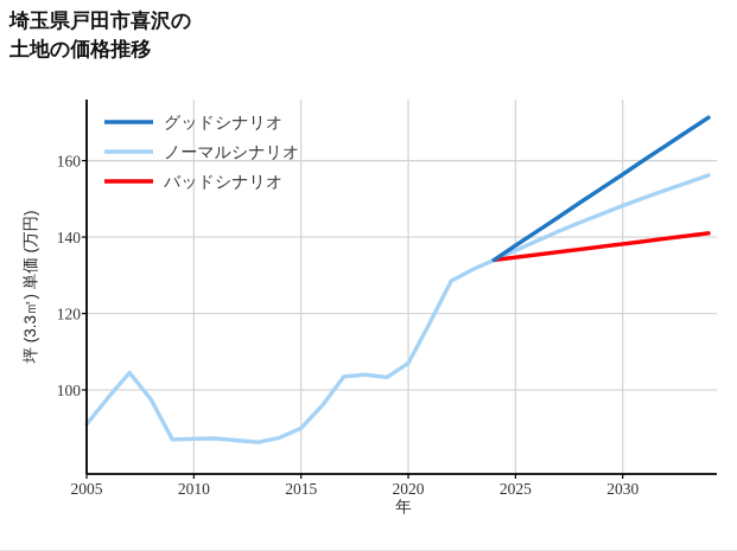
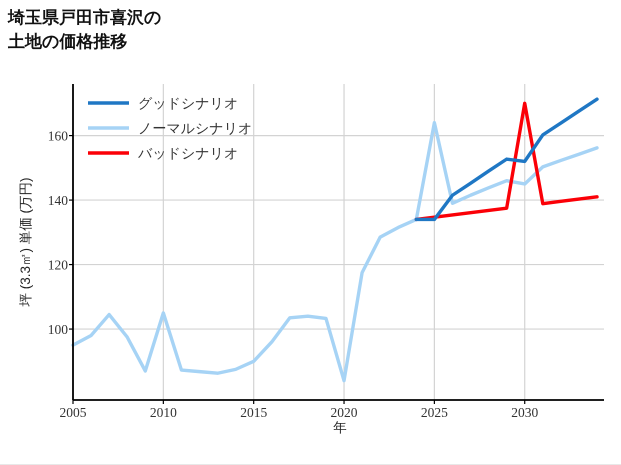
ノーマルシナリオ/2005: 91 -> 95
ノーマルシナリオ/2010: 87 -> 105
ノーマルシナリオ/2020: 107 -> 84
ノーマルシナリオ/2025: 136 -> 164
グッドシナリオ/2025: 138 -> 134
ノーマルシナリオ/2030: 148 -> 145
グッドシナリオ/2030: 156 -> 152
バッドシナリオ/2030: 138 -> 170
